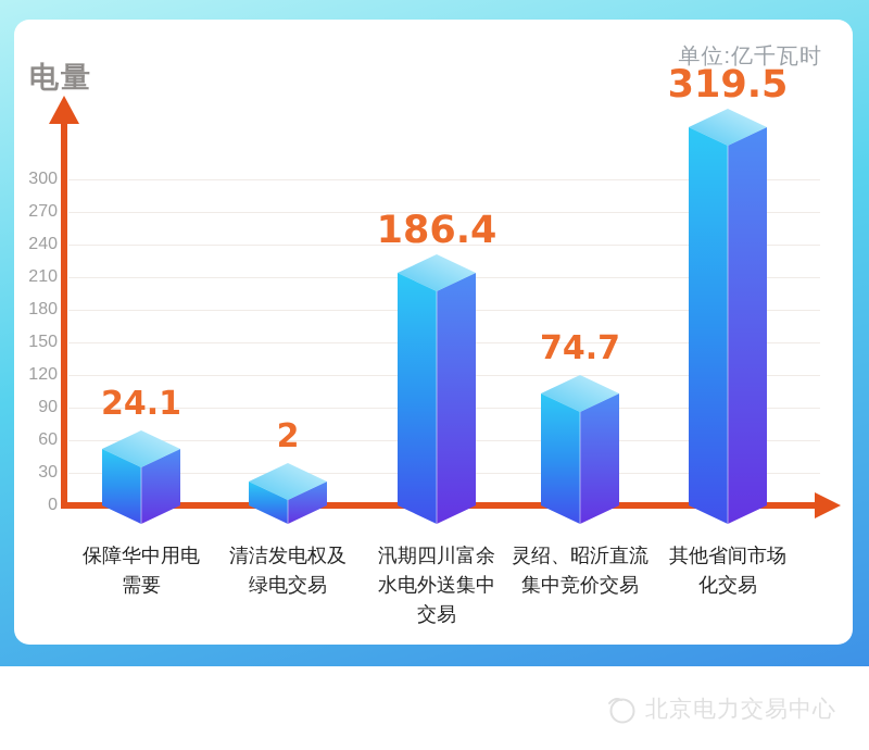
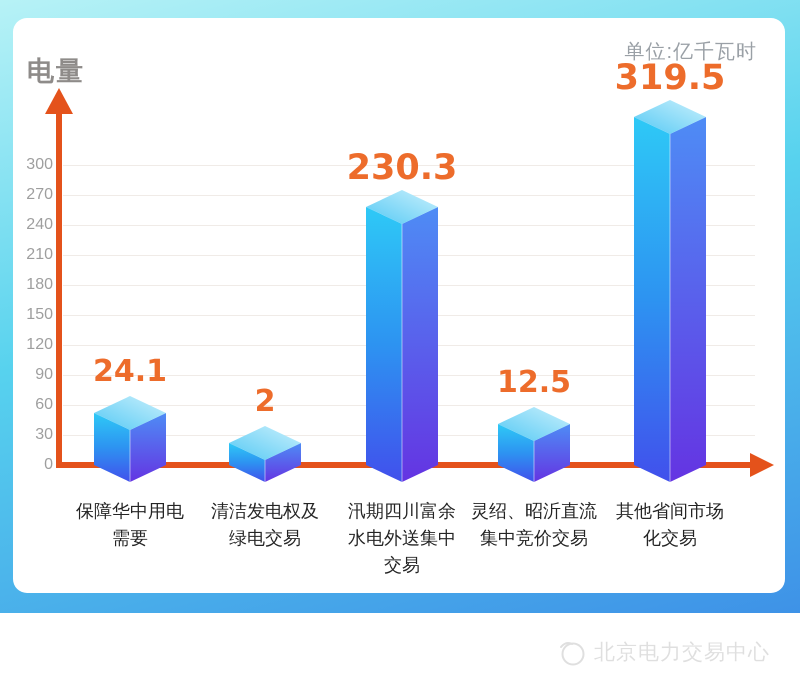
汛期四川富余水电外送集中交易: 186.4 -> 230.3
灵绍、昭沂直流集中竞价交易: 74.7 -> 12.5
